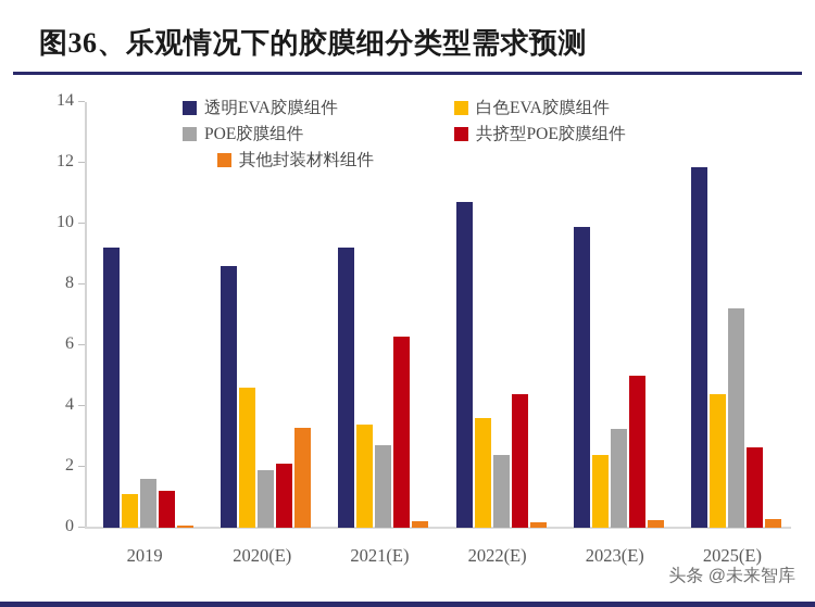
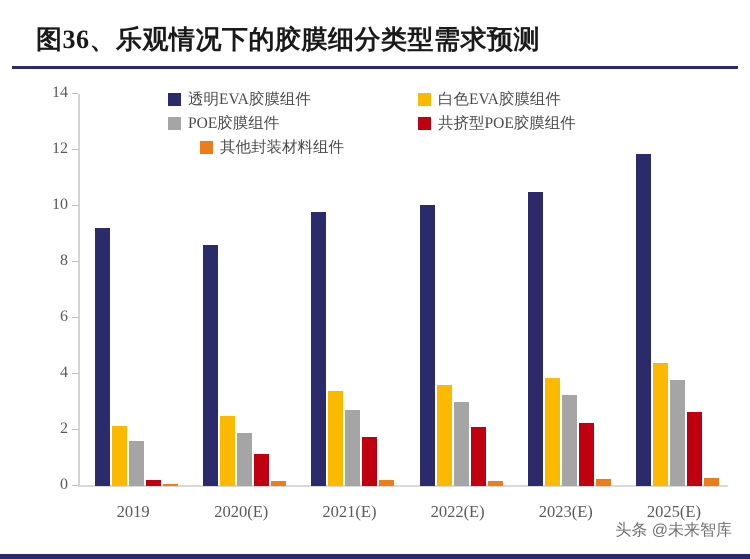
白色EVA胶膜组件/2019: 1.1 -> 2.1
共挤型POE胶膜组件/2019: 1.2 -> 0.2
白色EVA胶膜组件/2020(E): 4.6 -> 2.5
共挤型POE胶膜组件/2020(E): 2.1 -> 1.1
其他封装材料组件/2020(E): 3.3 -> 0.2
透明EVA胶膜组件/2021(E): 9.2 -> 9.8
共挤型POE胶膜组件/2021(E): 6.3 -> 1.8
透明EVA胶膜组件/2022(E): 10.7 -> 10.1
POE胶膜组件/2022(E): 2.4 -> 3.0
共挤型POE胶膜组件/2022(E): 4.4 -> 2.1
透明EVA胶膜组件/2023(E): 9.9 -> 10.5
白色EVA胶膜组件/2023(E): 2.4 -> 3.9
共挤型POE胶膜组件/2023(E): 5.0 -> 2.2
POE胶膜组件/2025(E): 7.2 -> 3.8
